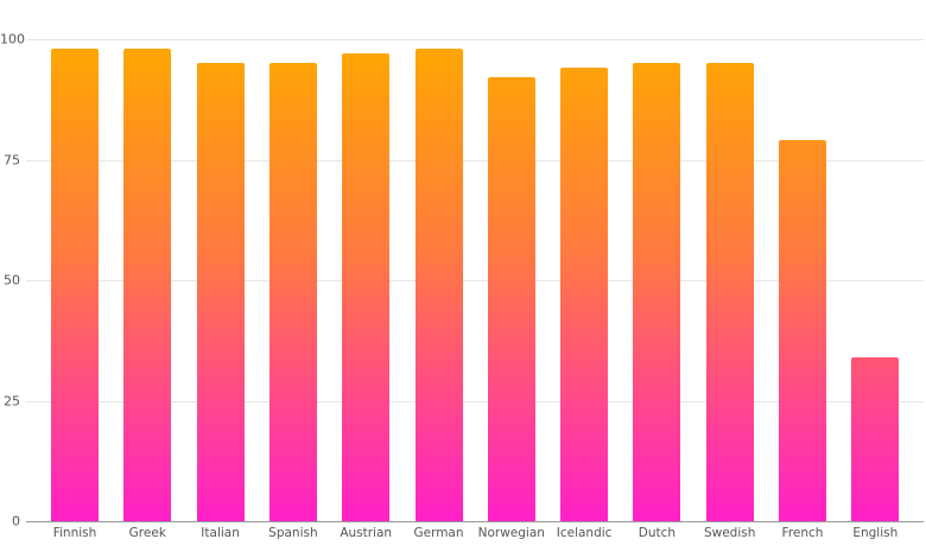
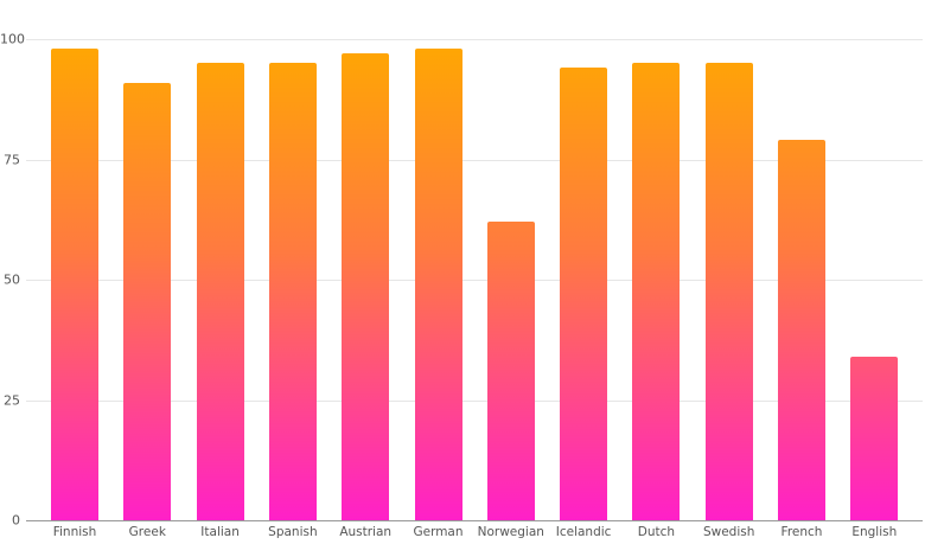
Greek: 98 -> 91
Norwegian: 92 -> 62
